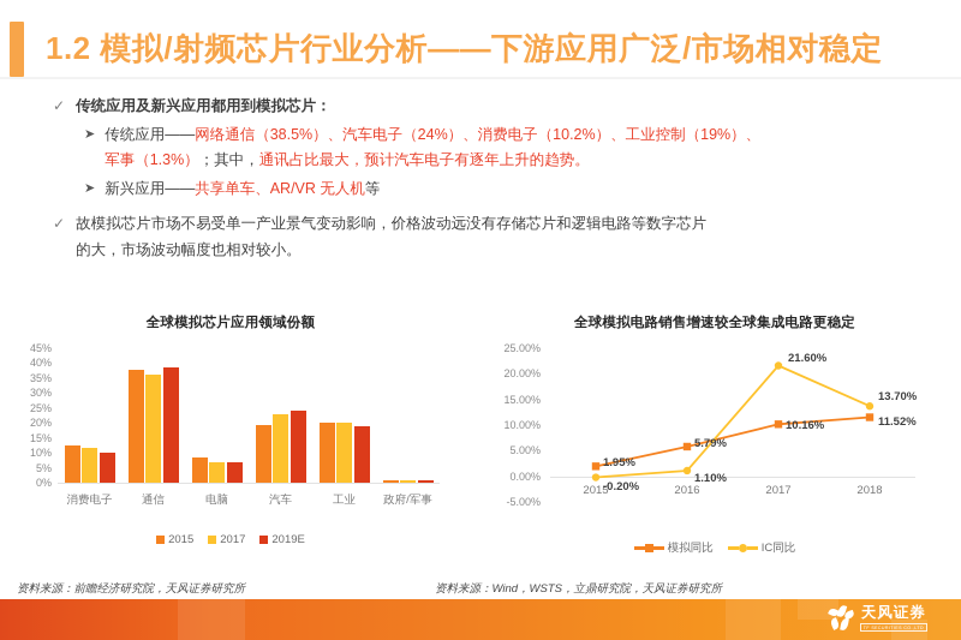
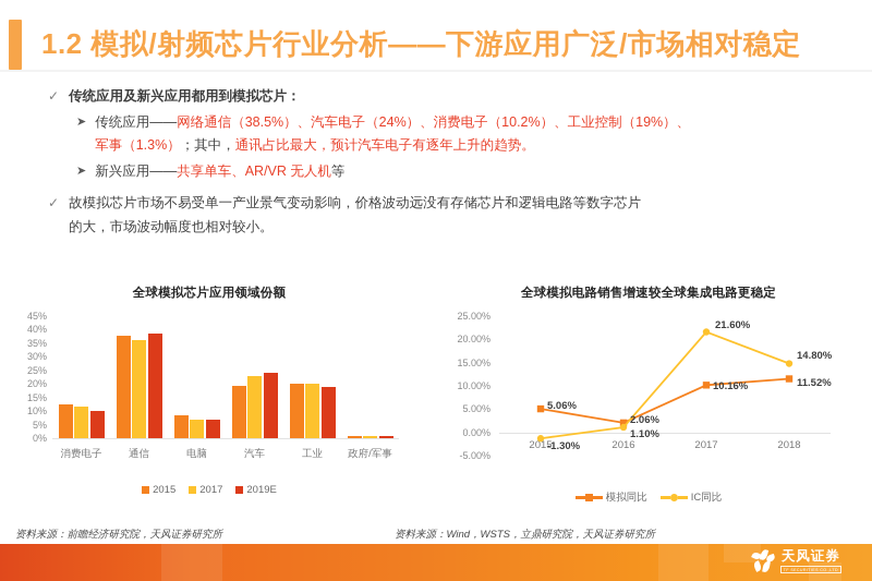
全球模拟电路销售增速较全球集成电路更稳定/模拟同比/2015: 1.95% -> 5.06%
全球模拟电路销售增速较全球集成电路更稳定/IC同比/2015: -0.20% -> -1.30%
全球模拟电路销售增速较全球集成电路更稳定/模拟同比/2016: 5.79% -> 2.06%
全球模拟电路销售增速较全球集成电路更稳定/IC同比/2018: 13.70% -> 14.80%
